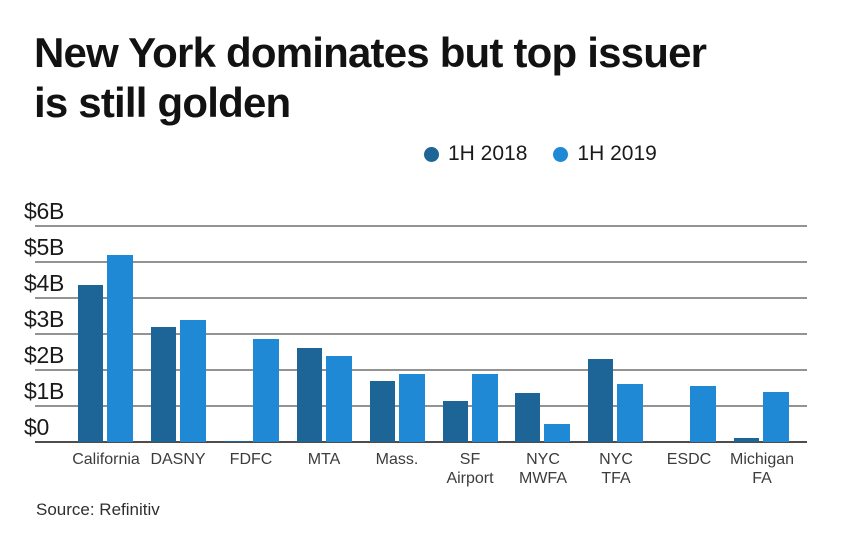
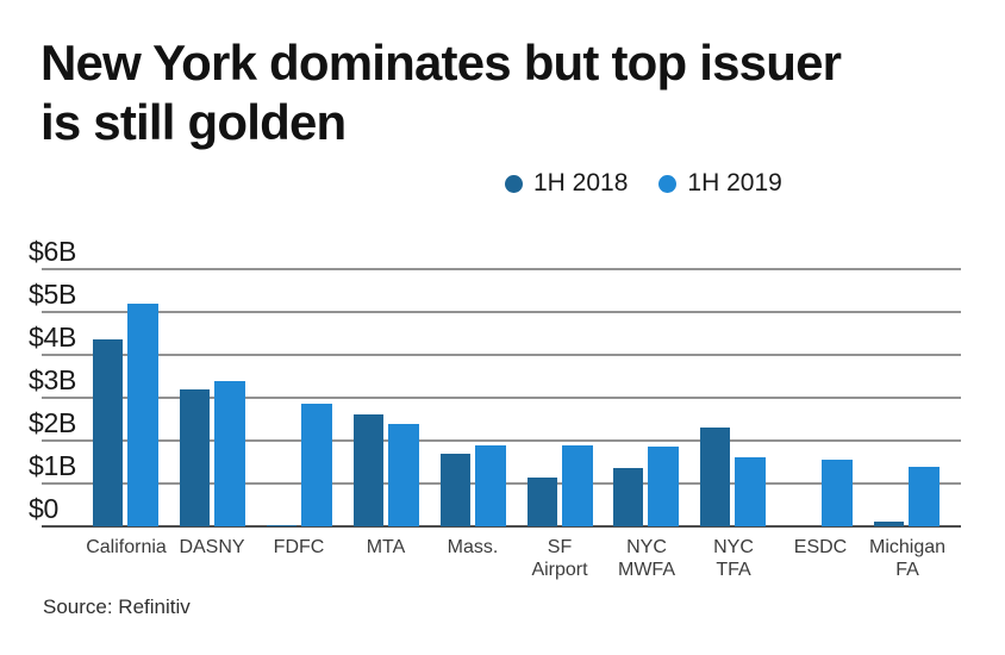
1H 2019/NYC MWFA: $0.5B -> $1.9B
